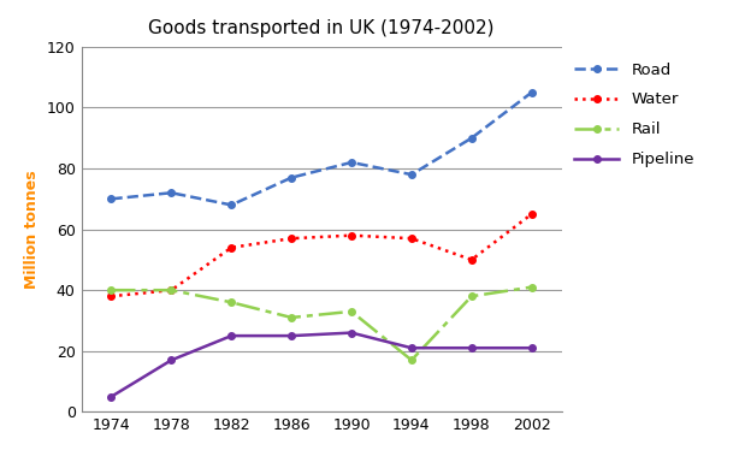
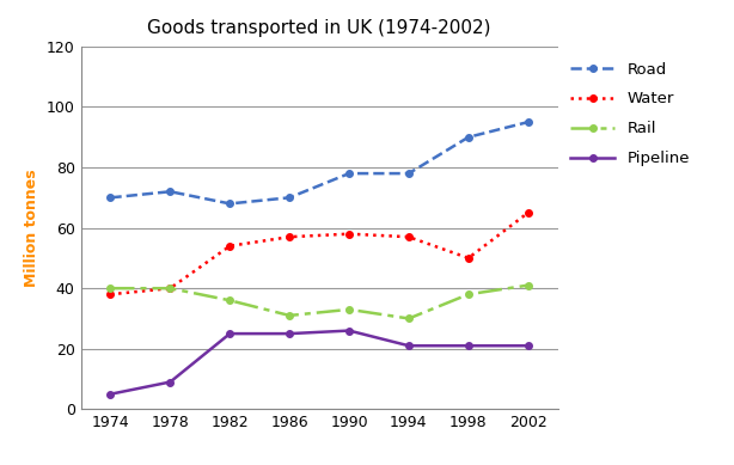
Pipeline/1978: 17 -> 9
Road/1986: 77 -> 70
Road/1990: 82 -> 78
Rail/1994: 17 -> 30
Road/2002: 105 -> 95
